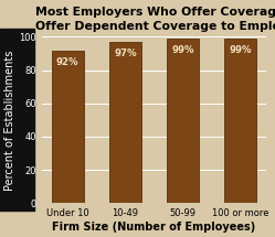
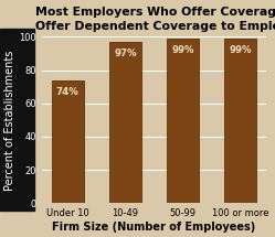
Under 10: 92% -> 74%
